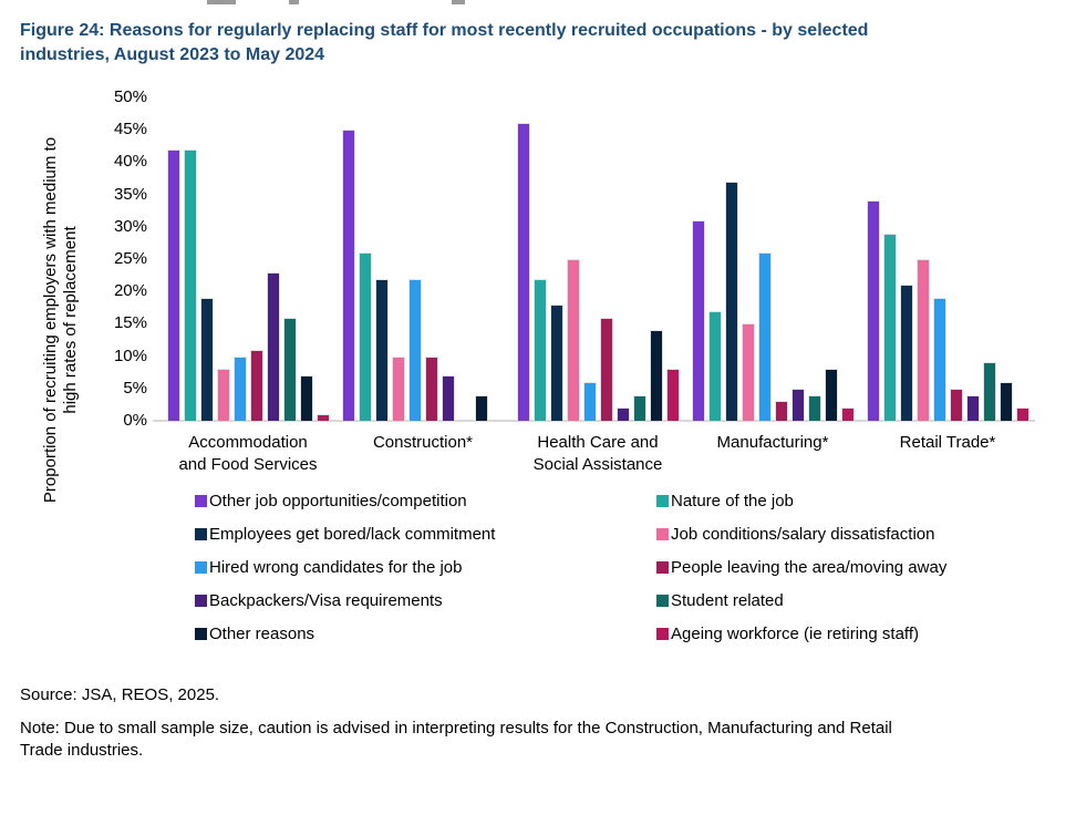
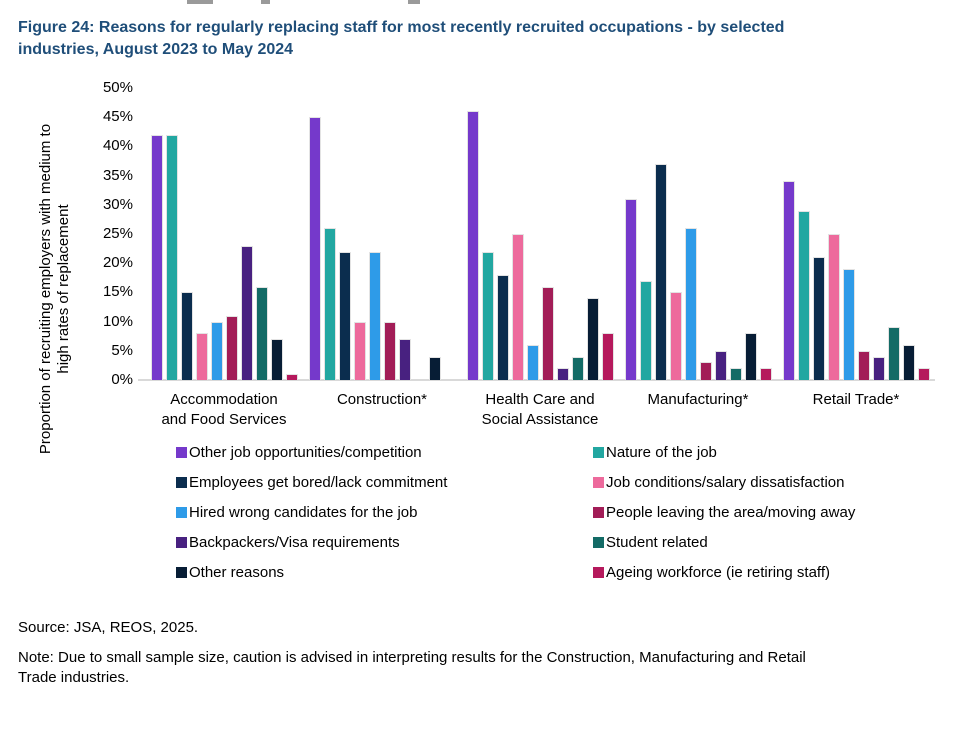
Employees get bored/lack commitment/Accommodation and Food Services: 19% -> 15%
Student related/Manufacturing*: 4% -> 2%
